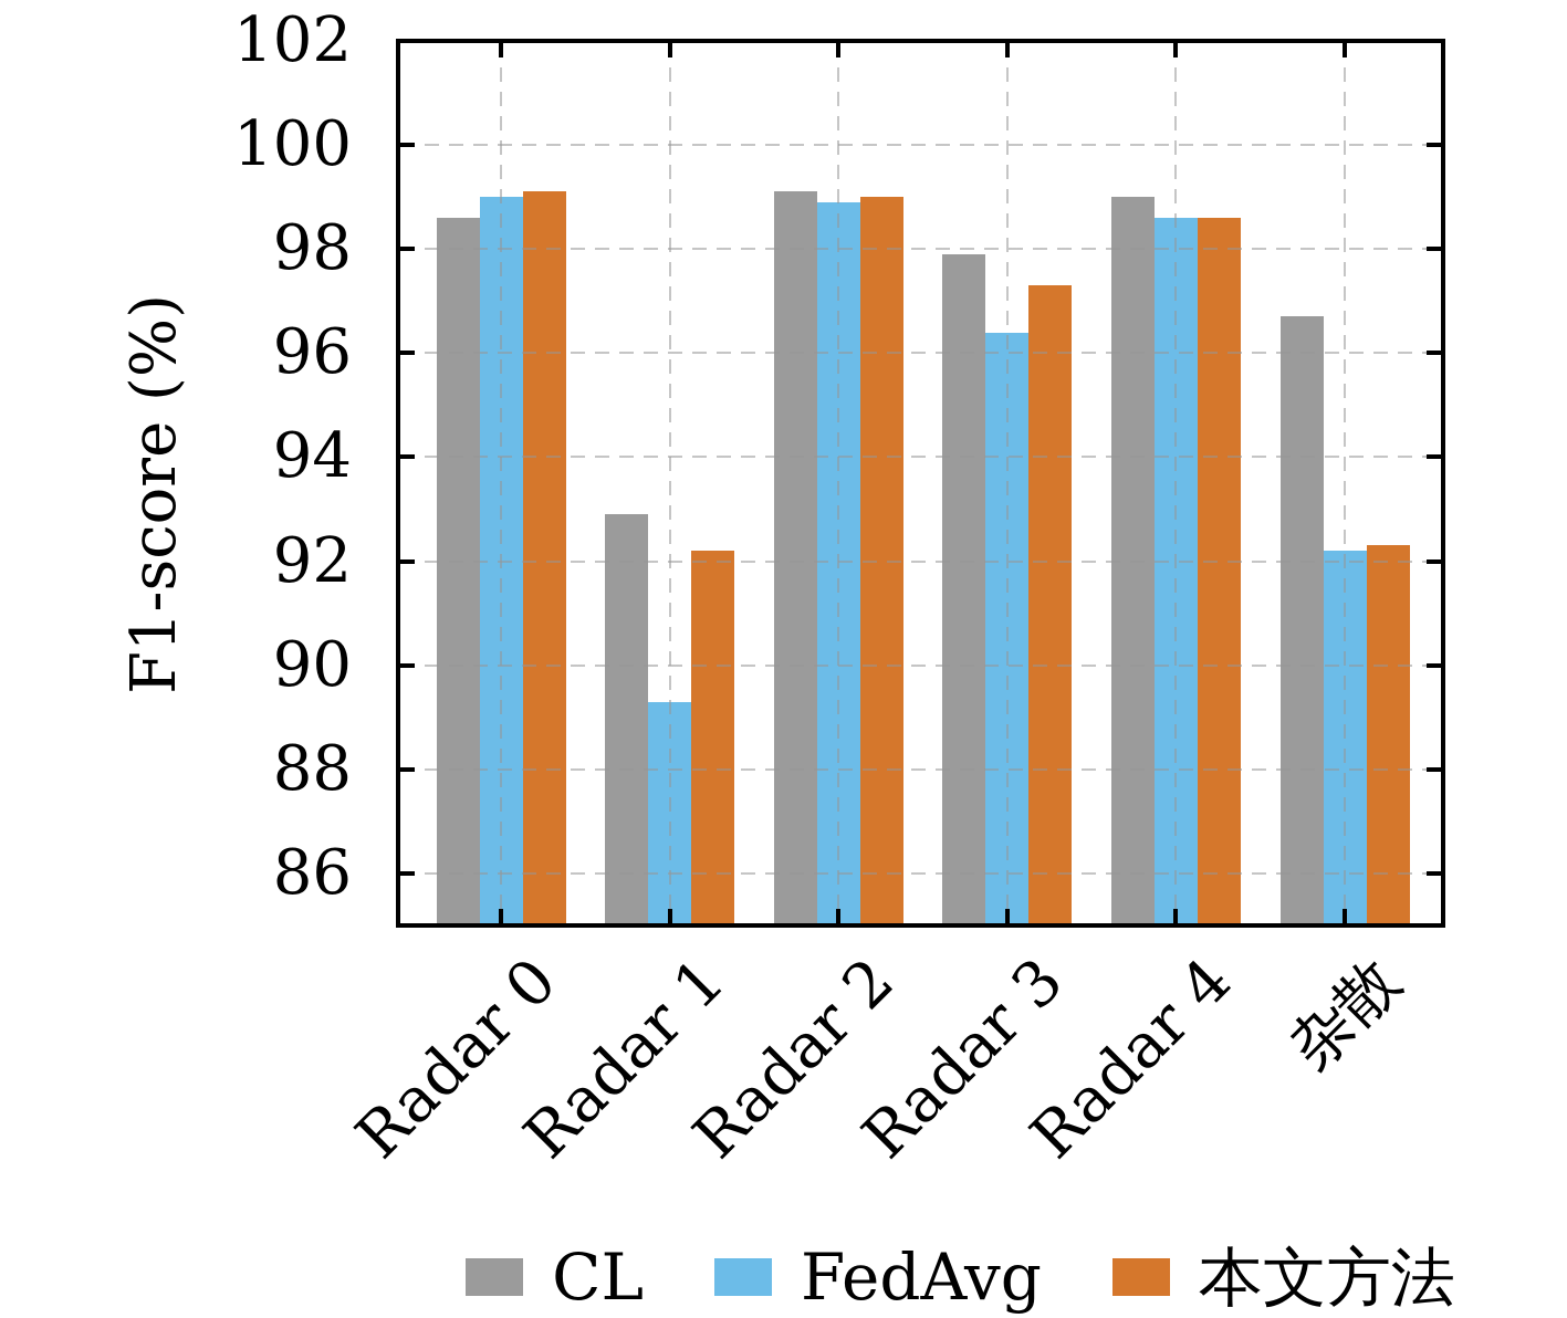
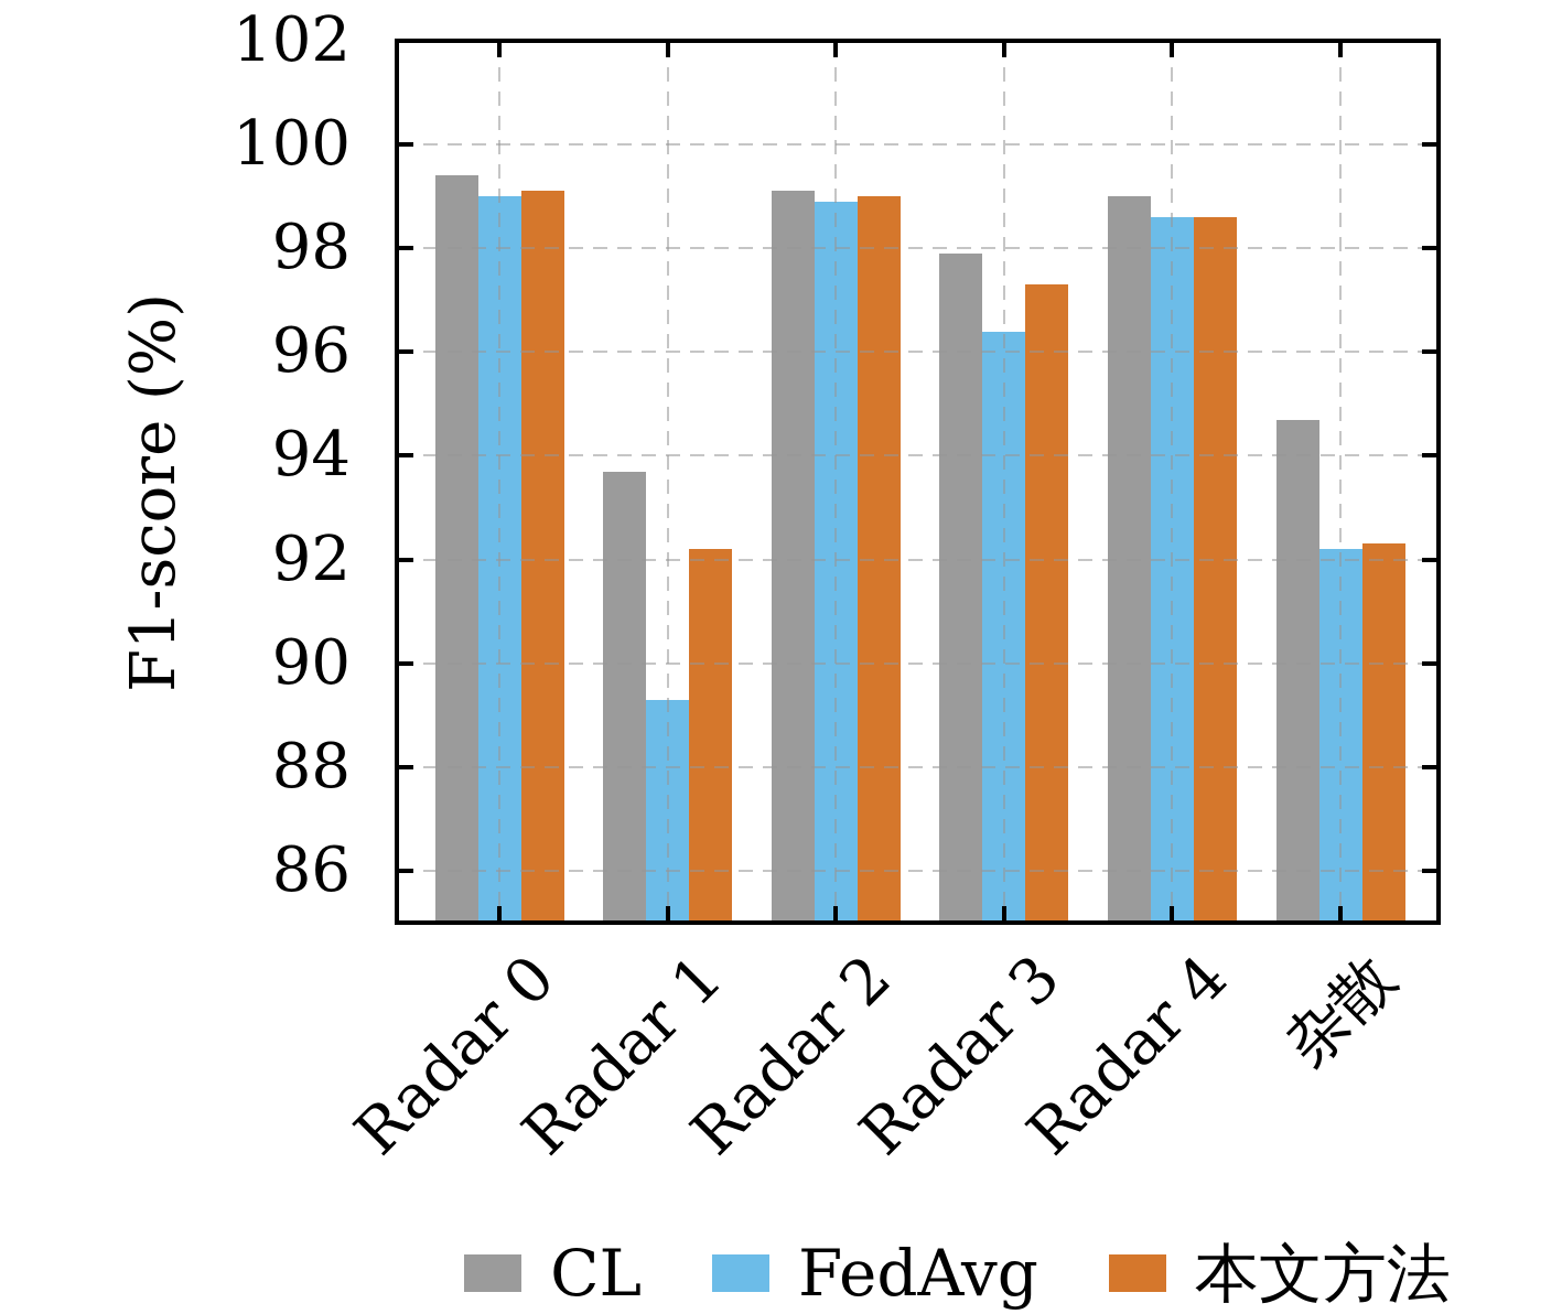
CL/Radar 0: 98.6 -> 99.4
CL/Radar 1: 92.9 -> 93.7
CL/杂散: 96.7 -> 94.7
